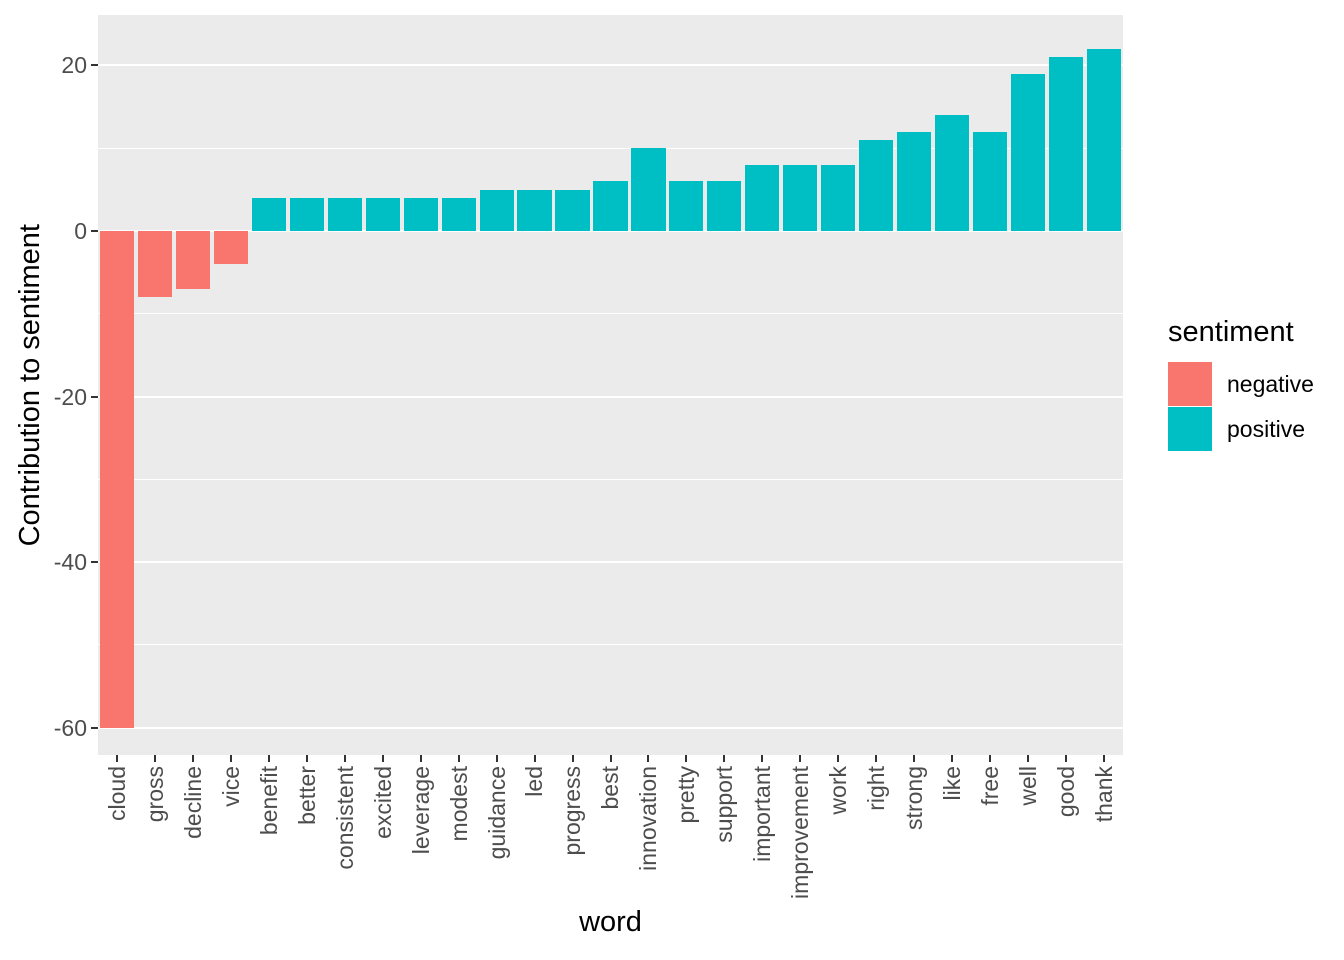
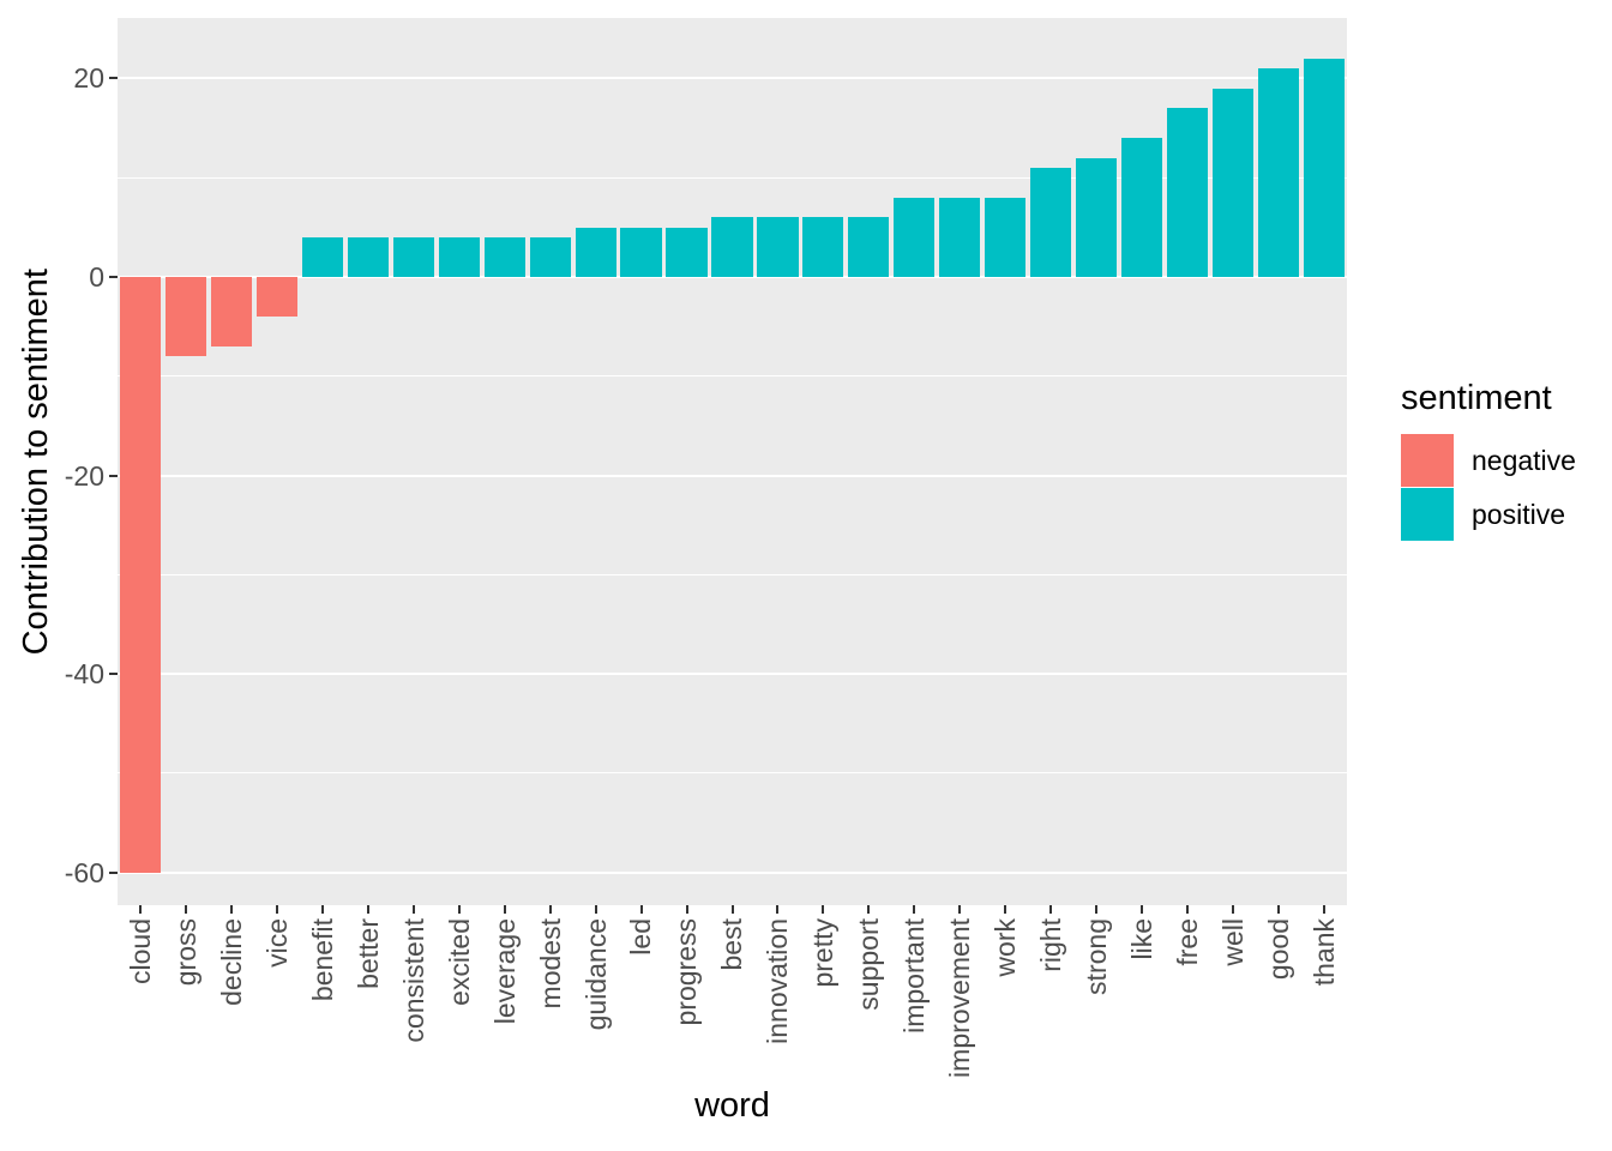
innovation: 10 -> 6
free: 12 -> 17
